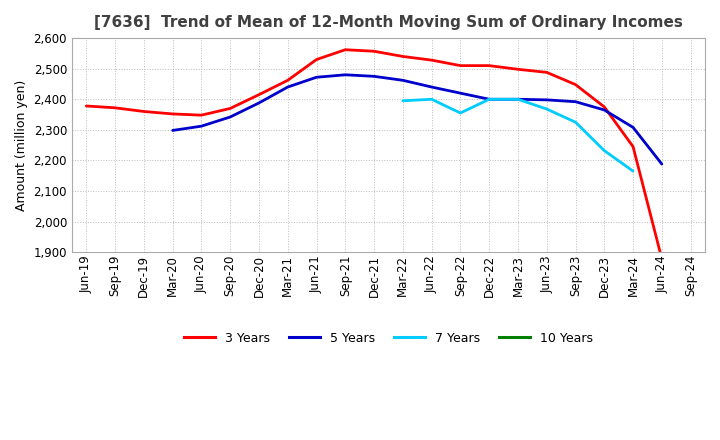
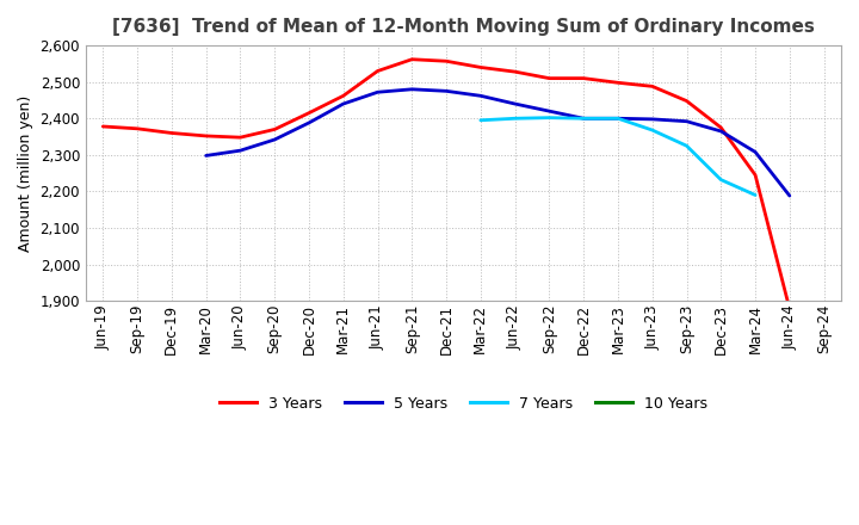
7 Years/Sep-22: 2,355 -> 2,402
7 Years/Mar-24: 2,165 -> 2,190
